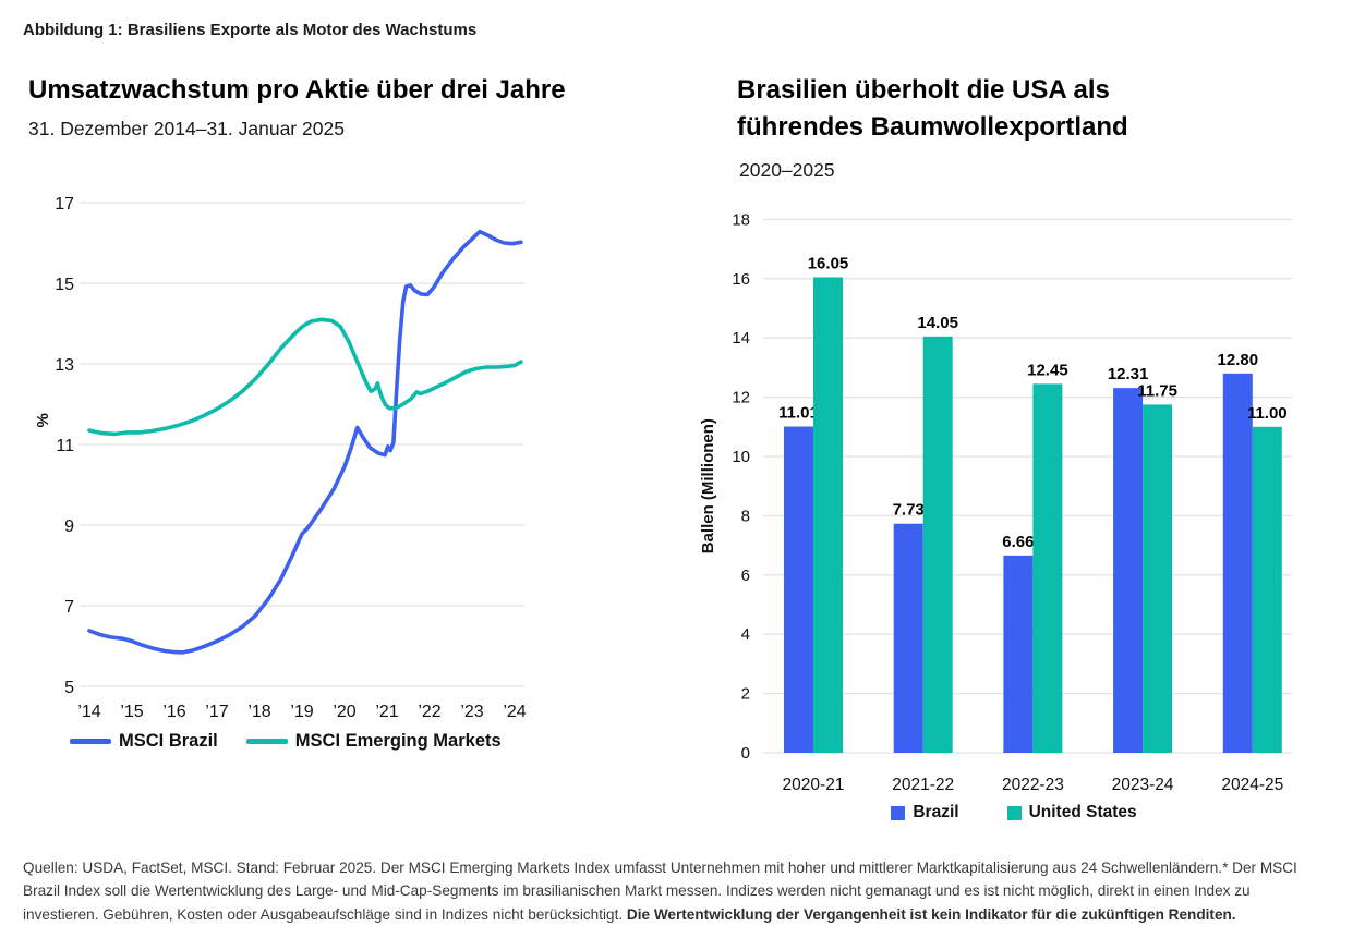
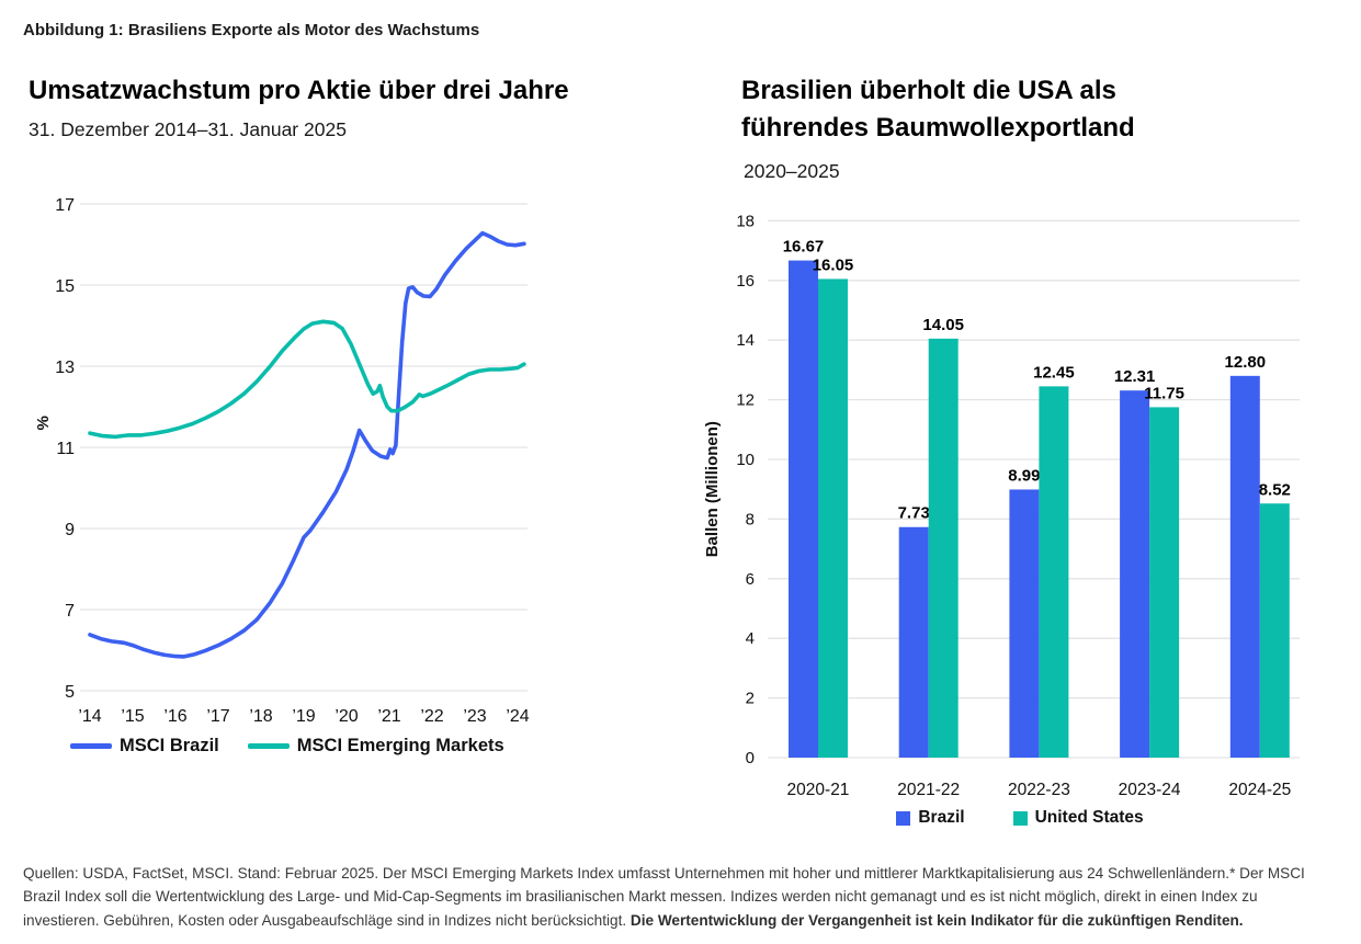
Brasilien überholt die USA als führendes Baumwollexportland/Brazil/2020-21: 11.01 -> 16.67
Brasilien überholt die USA als führendes Baumwollexportland/Brazil/2022-23: 6.66 -> 8.99
Brasilien überholt die USA als führendes Baumwollexportland/United States/2024-25: 11.00 -> 8.52
